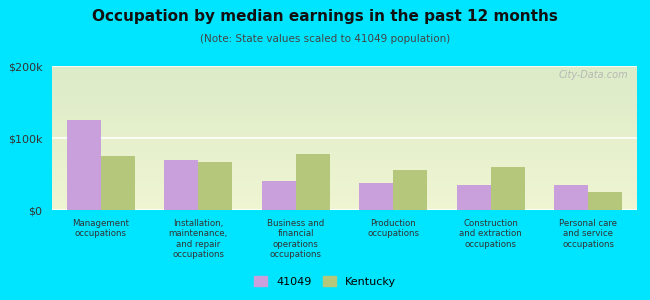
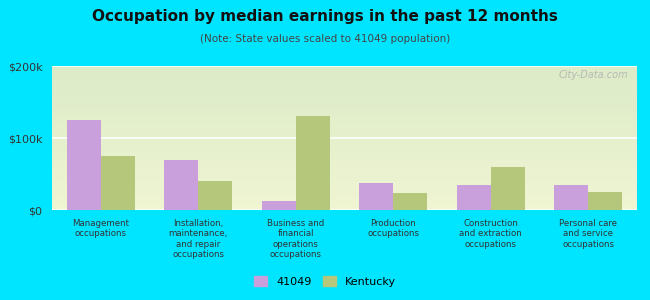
Kentucky/Installation, maintenance, and repair occupations: $67k -> $40k
41049/Business and financial operations occupations: $40k -> $12k
Kentucky/Business and financial operations occupations: $78k -> $130k
Kentucky/Production occupations: $55k -> $24k
